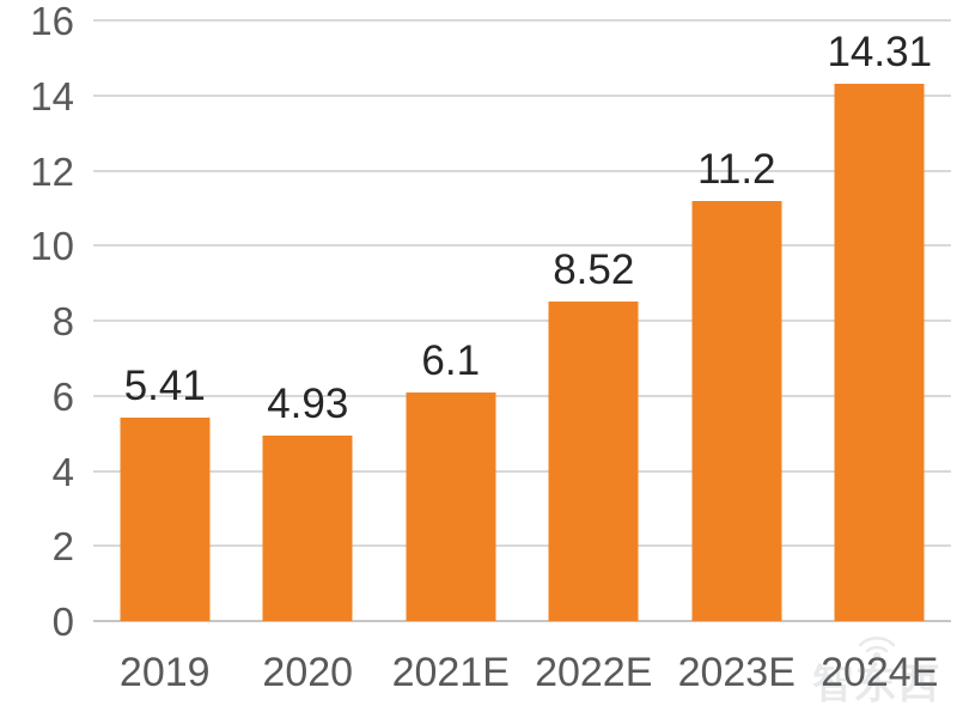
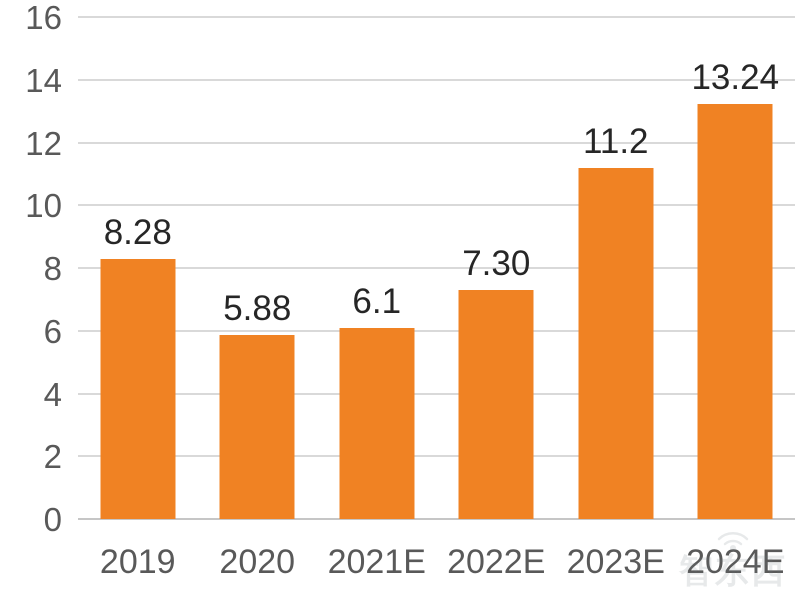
2019: 5.41 -> 8.28
2020: 4.93 -> 5.88
2022E: 8.52 -> 7.30
2024E: 14.31 -> 13.24
